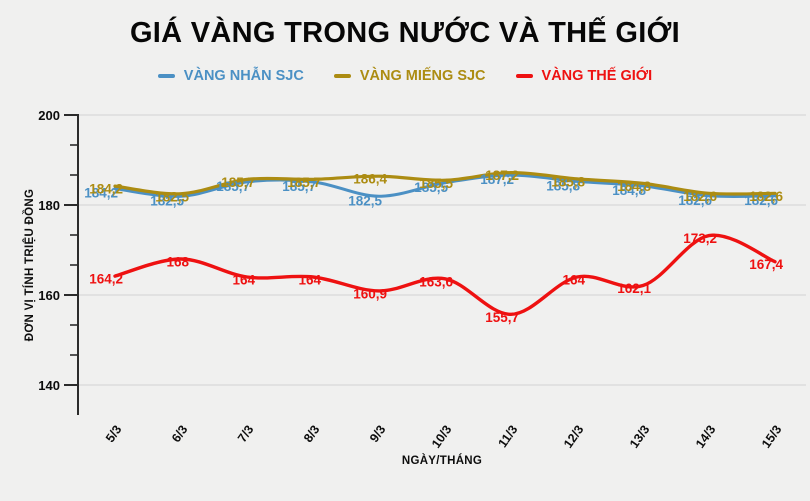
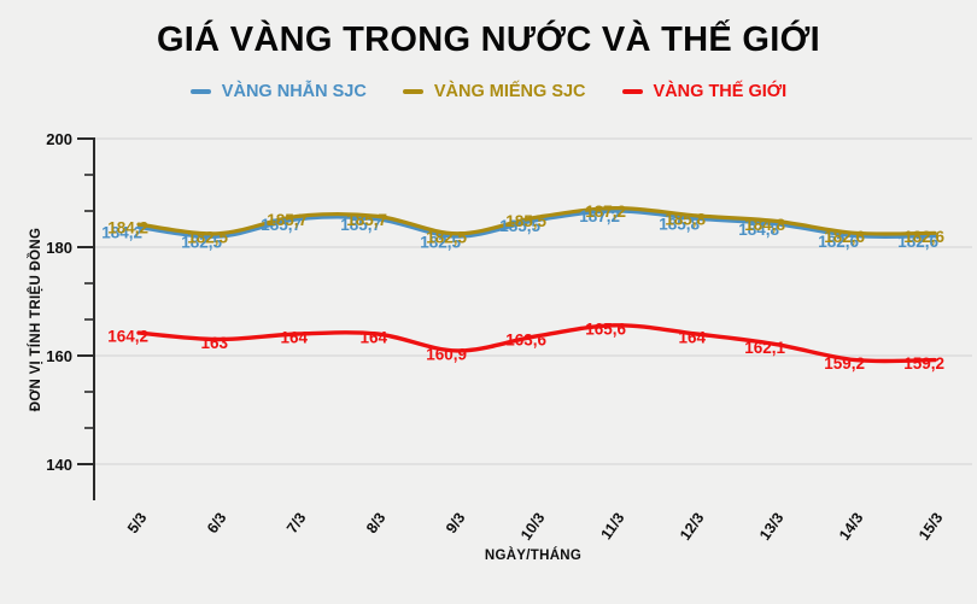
VÀNG THẾ GIỚI/6/3: 168 -> 163
VÀNG MIẾNG SJC/9/3: 186,4 -> 182,5
VÀNG THẾ GIỚI/11/3: 155,7 -> 165,6
VÀNG THẾ GIỚI/14/3: 173,2 -> 159,2
VÀNG THẾ GIỚI/15/3: 167,4 -> 159,2
